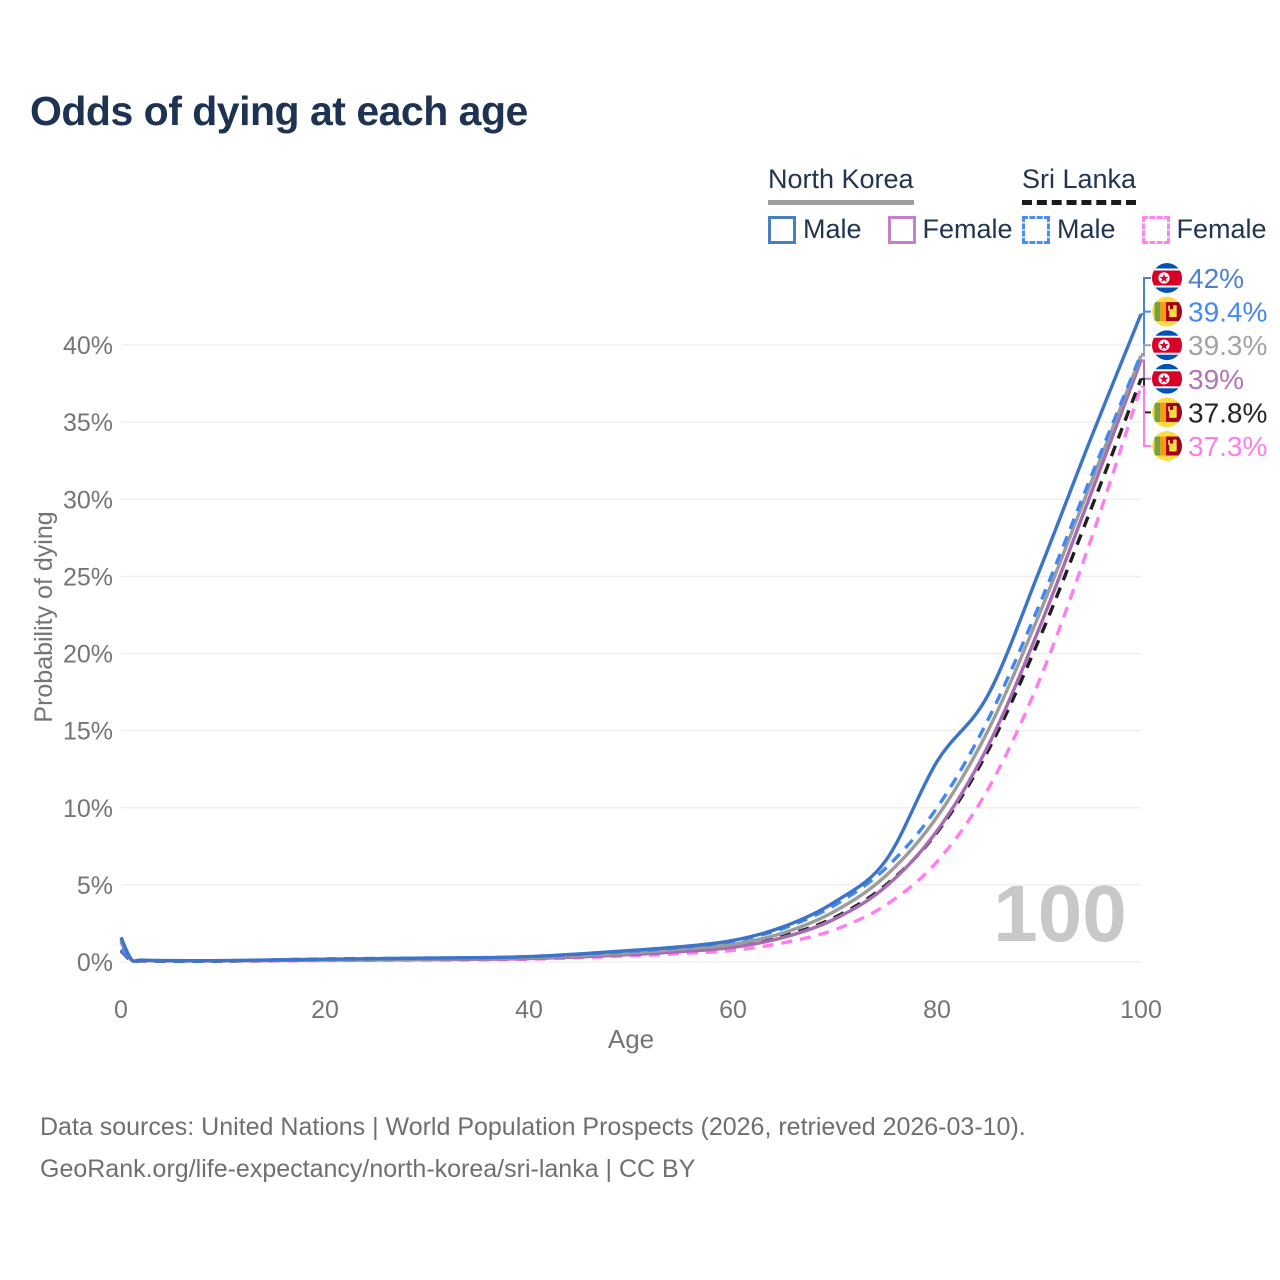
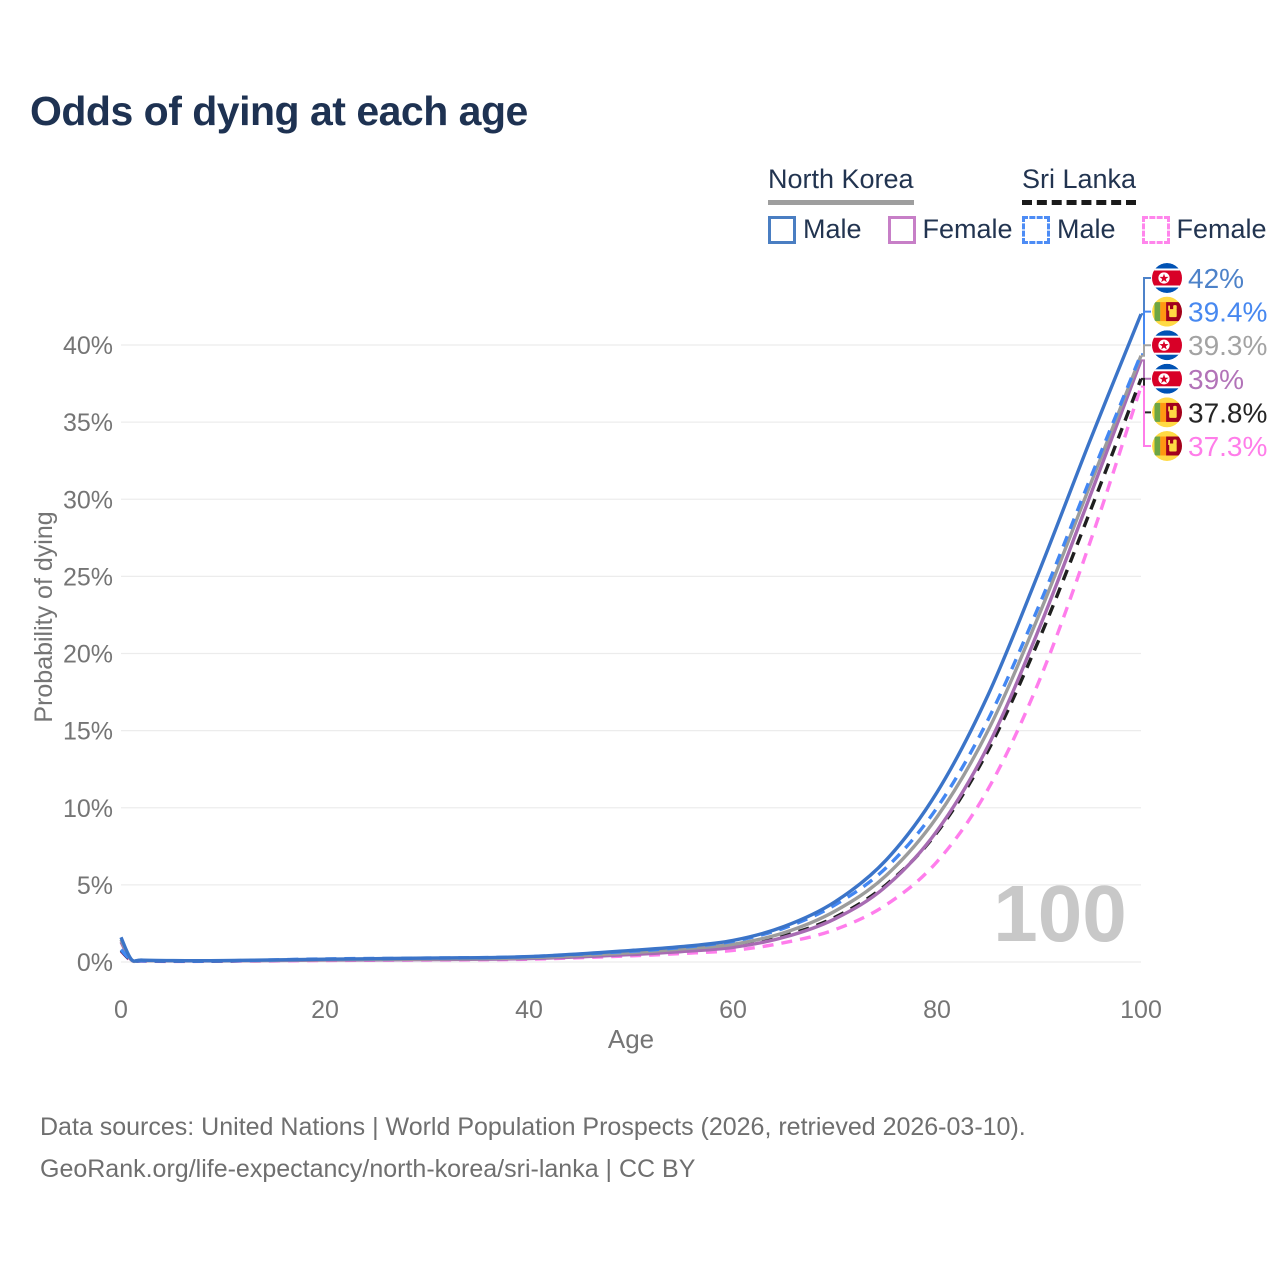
North Korea Male/80: 13.0% -> 11.0%
